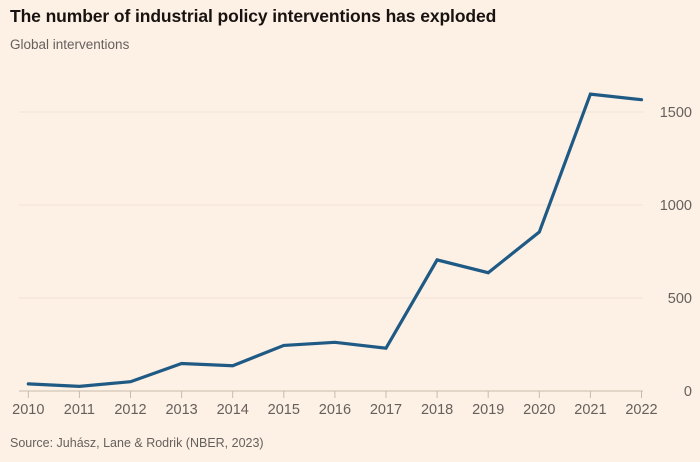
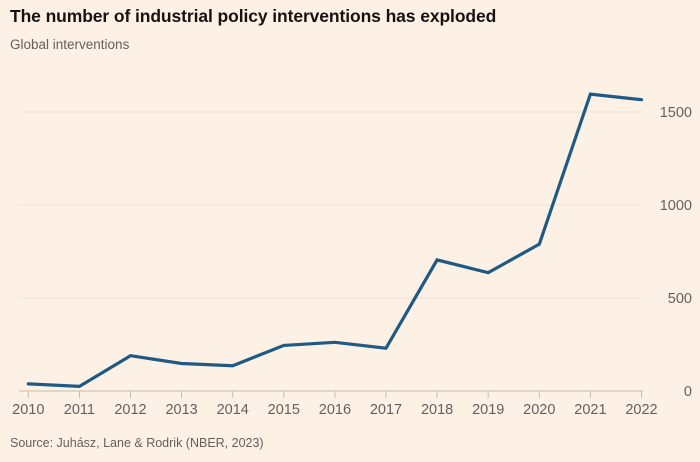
2012: 50 -> 190
2020: 860 -> 790
